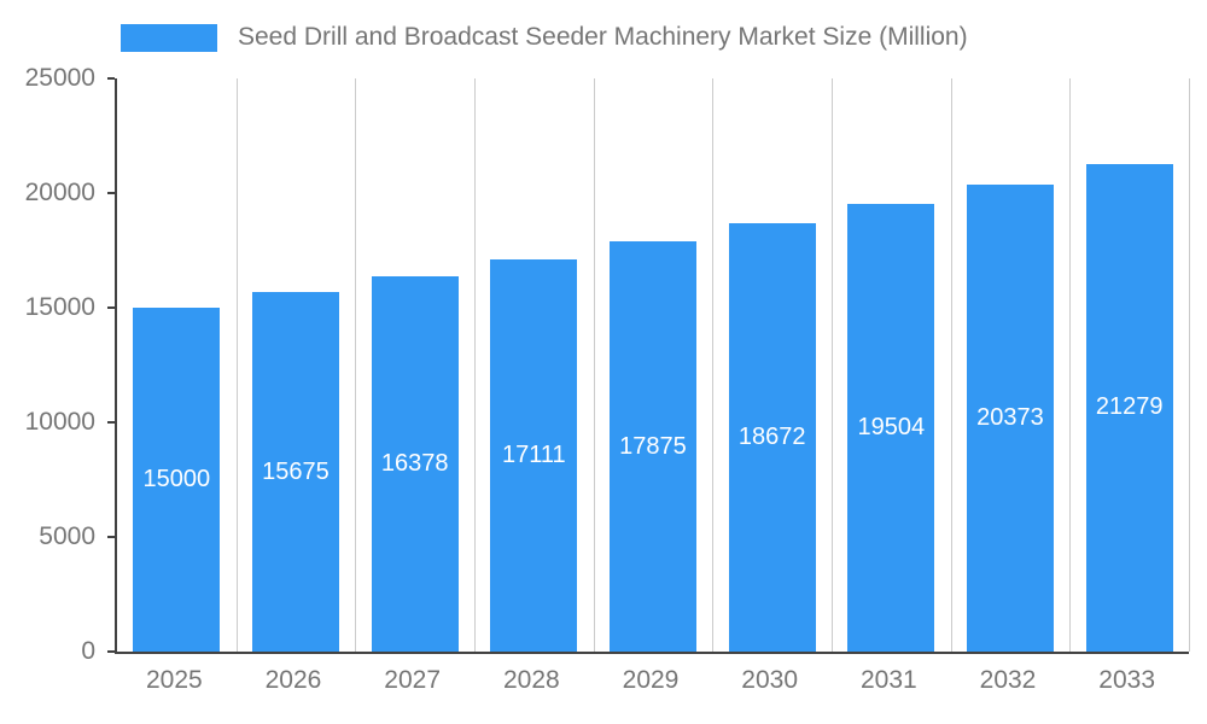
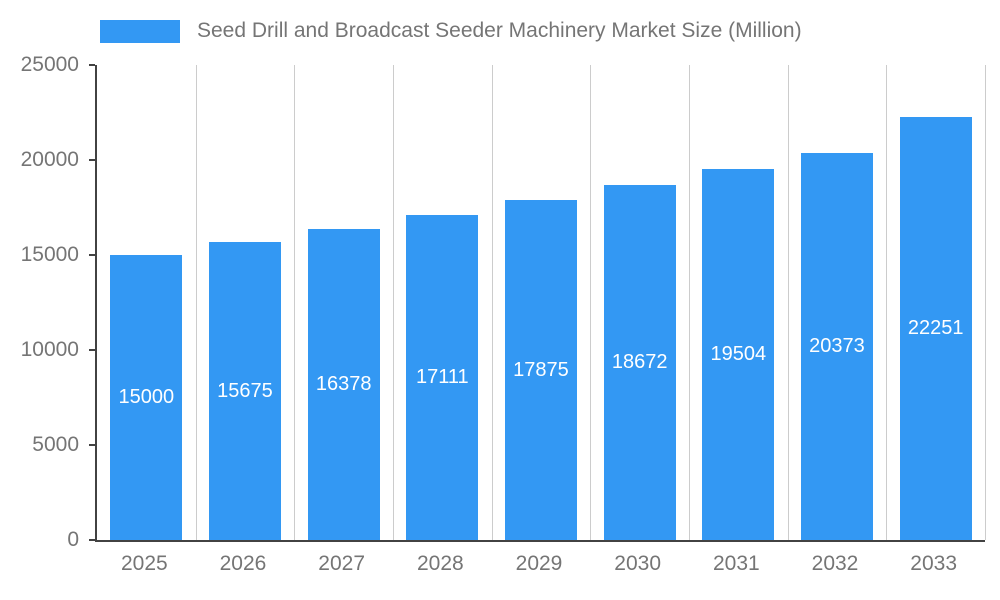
2033: 21279 -> 22251
